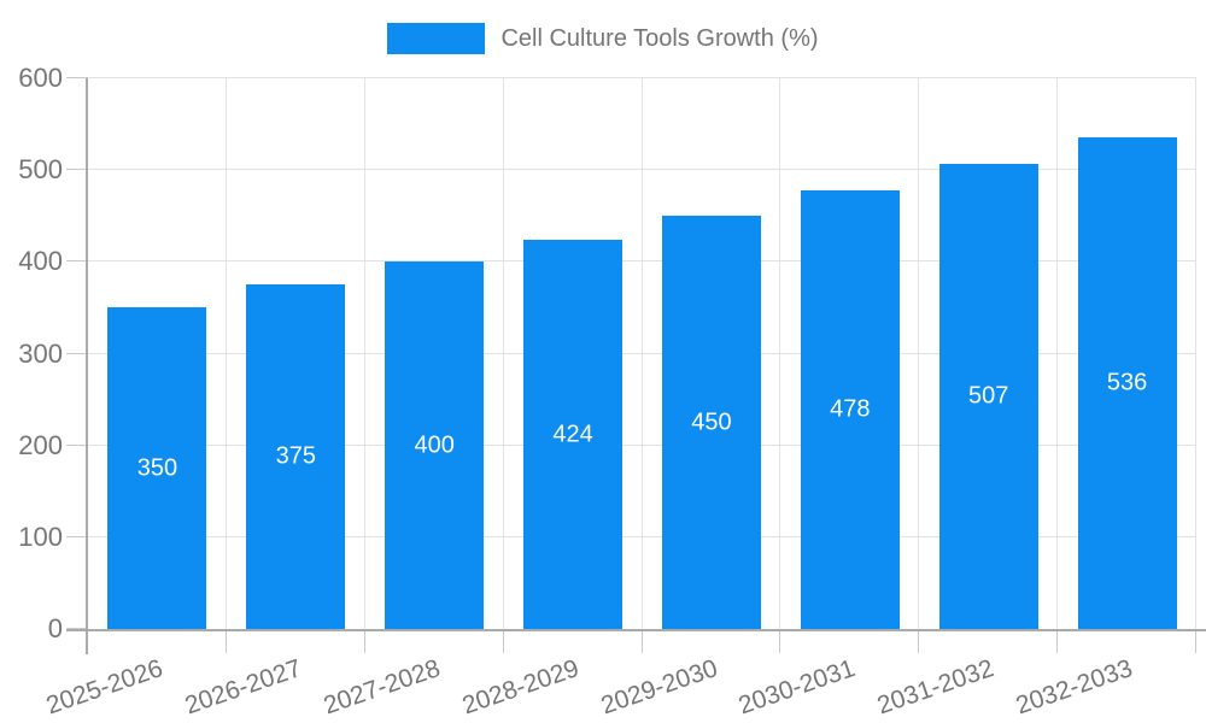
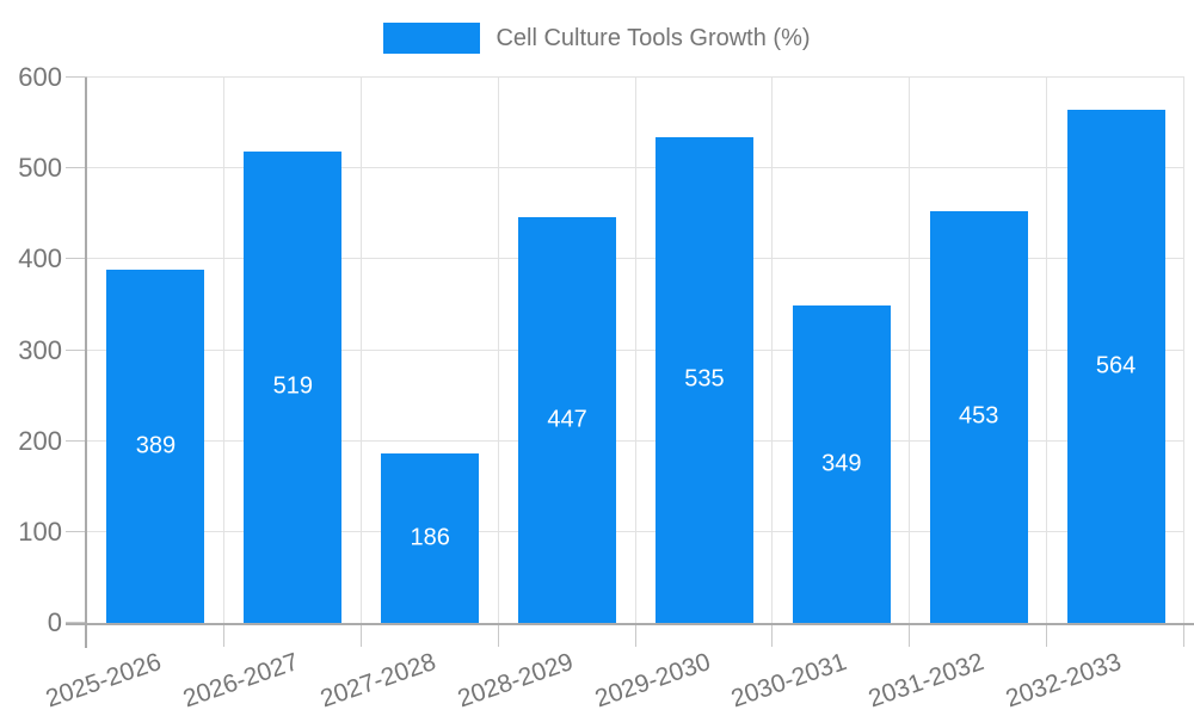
2025-2026: 350 -> 389
2026-2027: 375 -> 519
2027-2028: 400 -> 186
2028-2029: 424 -> 447
2029-2030: 450 -> 535
2030-2031: 478 -> 349
2031-2032: 507 -> 453
2032-2033: 536 -> 564
